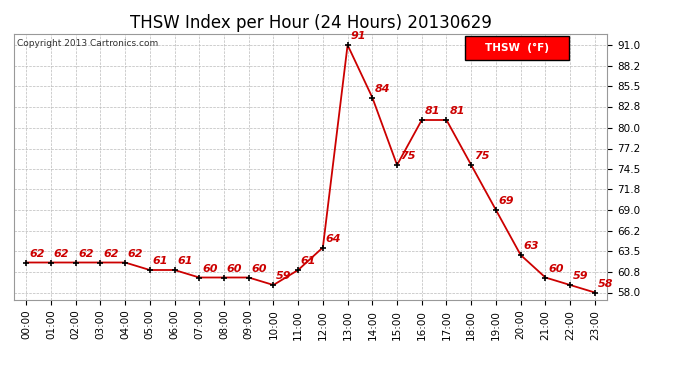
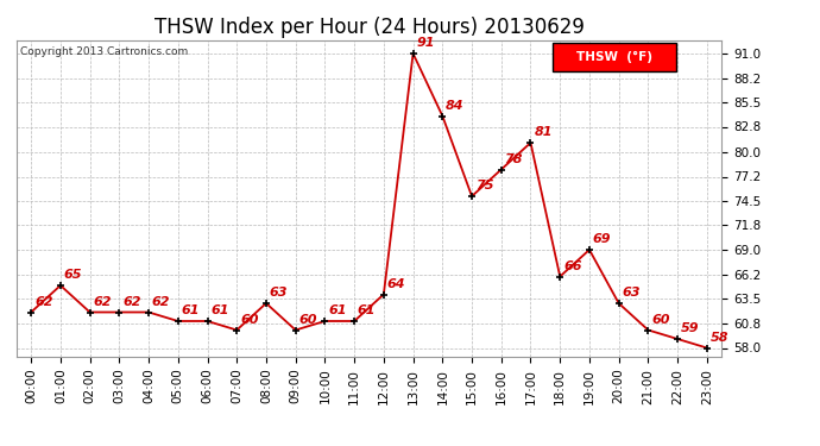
01:00: 62 -> 65
08:00: 60 -> 63
10:00: 59 -> 61
16:00: 81 -> 78
18:00: 75 -> 66
